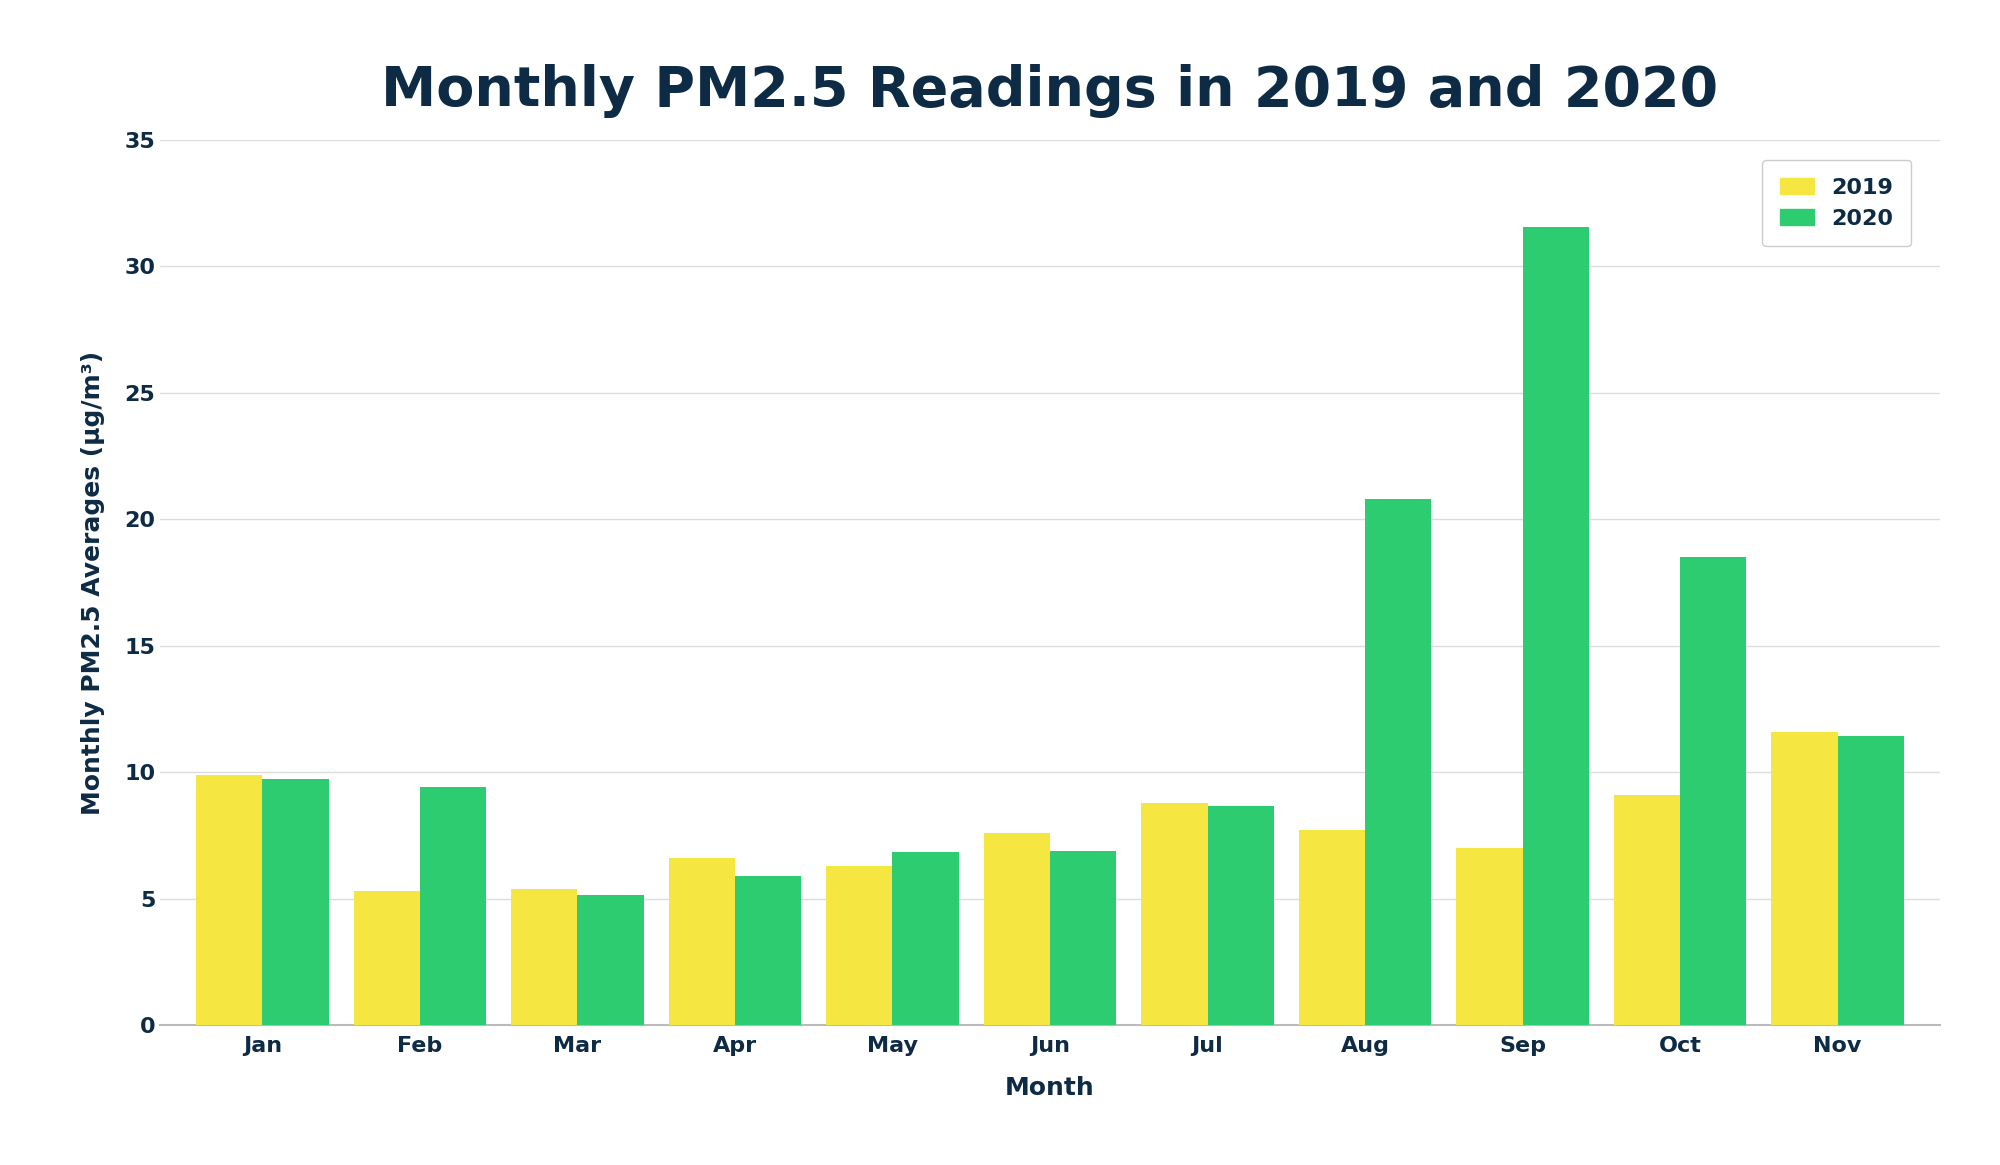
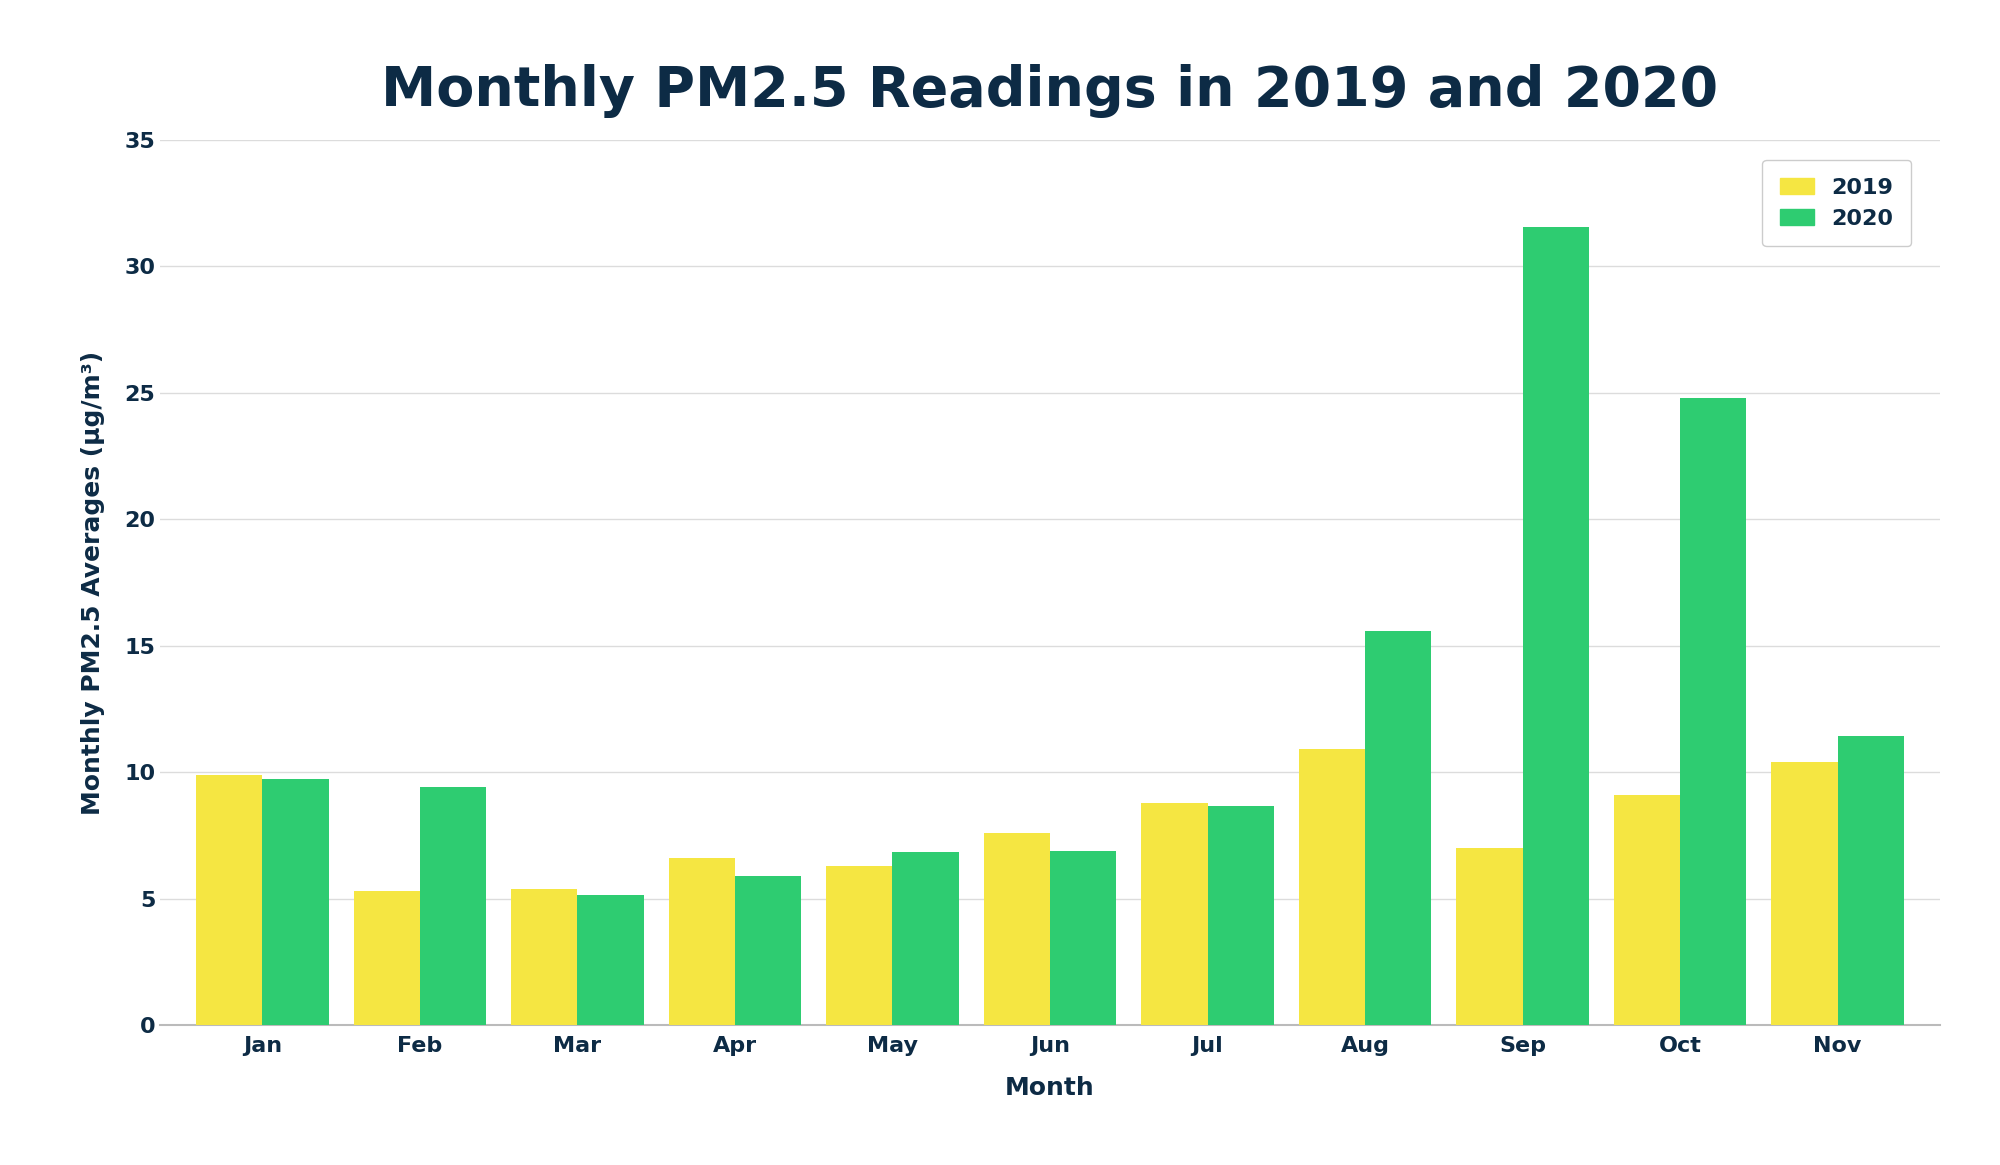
2019/Aug: 7.7 -> 10.9
2020/Aug: 20.80 -> 15.60
2020/Oct: 18.50 -> 24.80
2019/Nov: 11.6 -> 10.4
